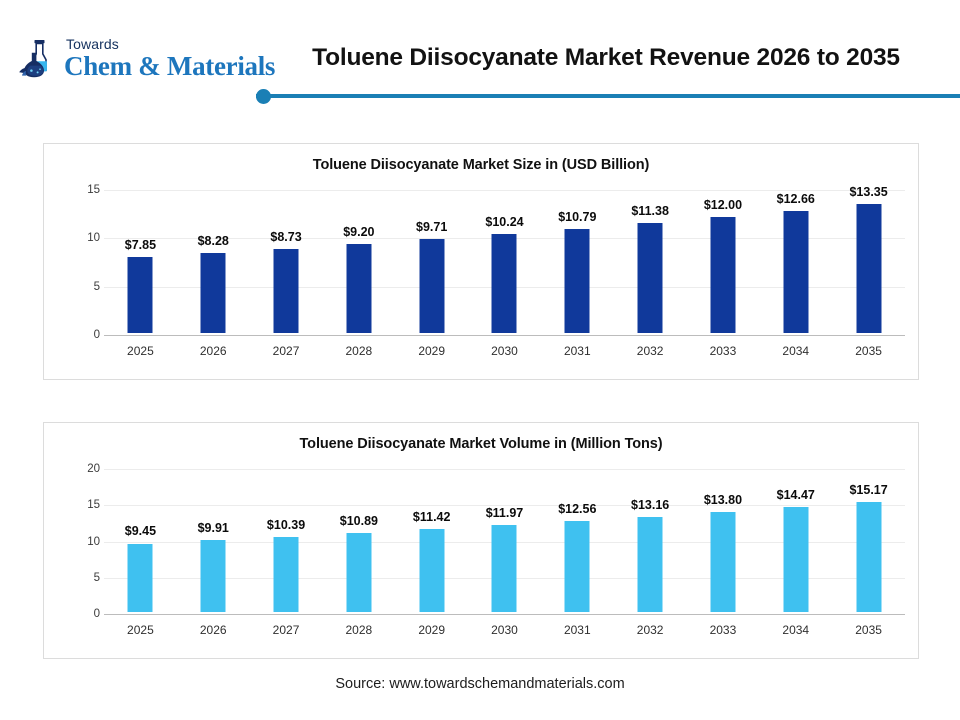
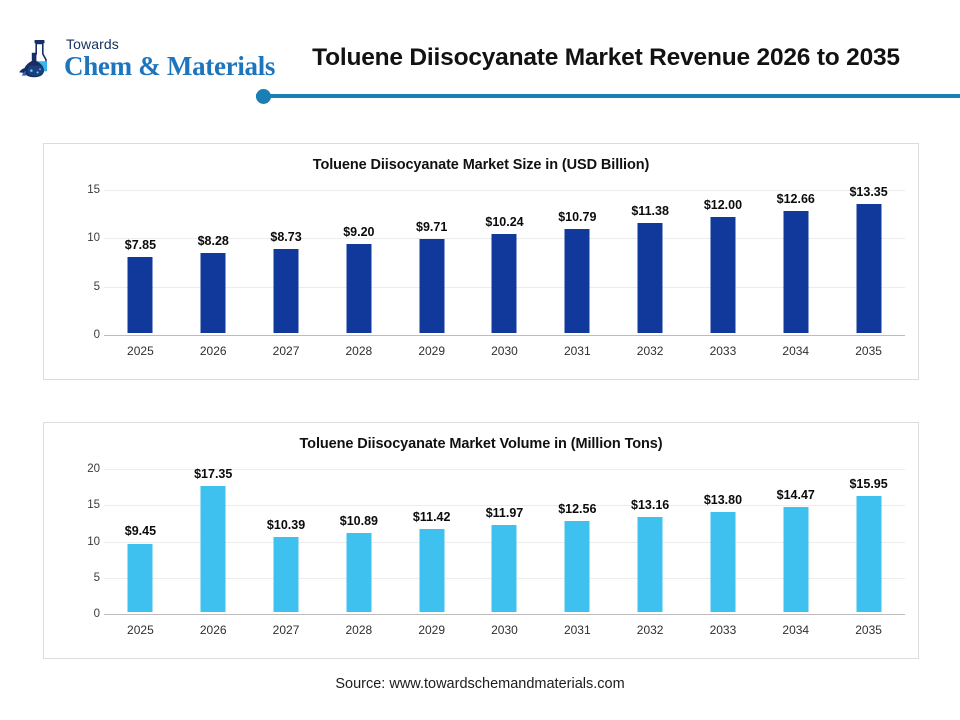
Toluene Diisocyanate Market Volume in (Million Tons)/2026: $9.91 -> $17.35
Toluene Diisocyanate Market Volume in (Million Tons)/2035: $15.17 -> $15.95
